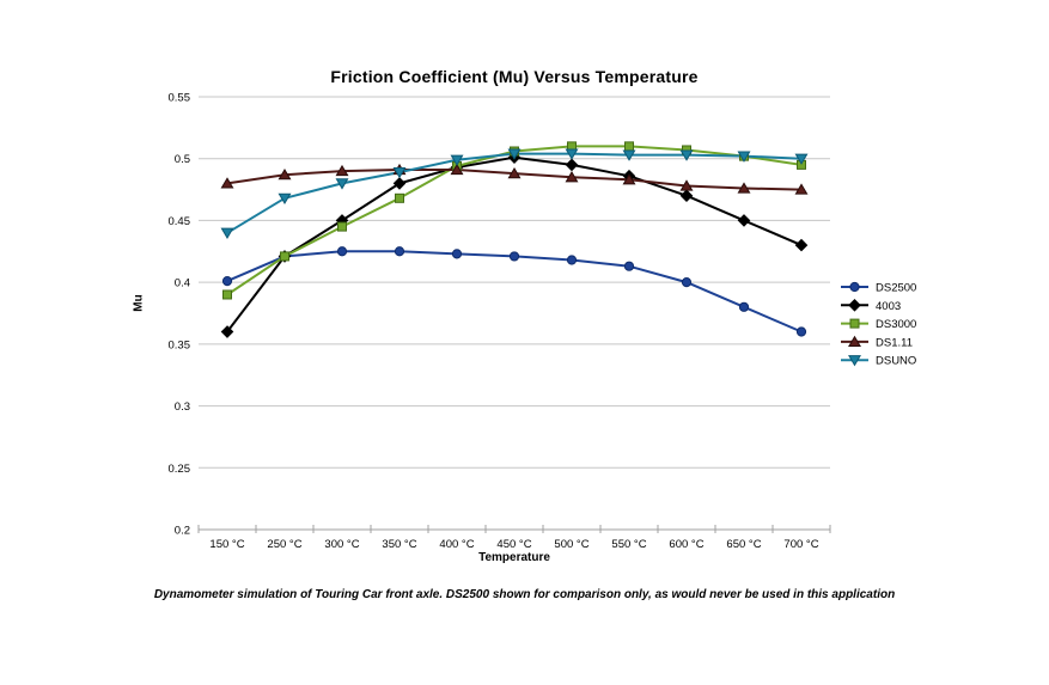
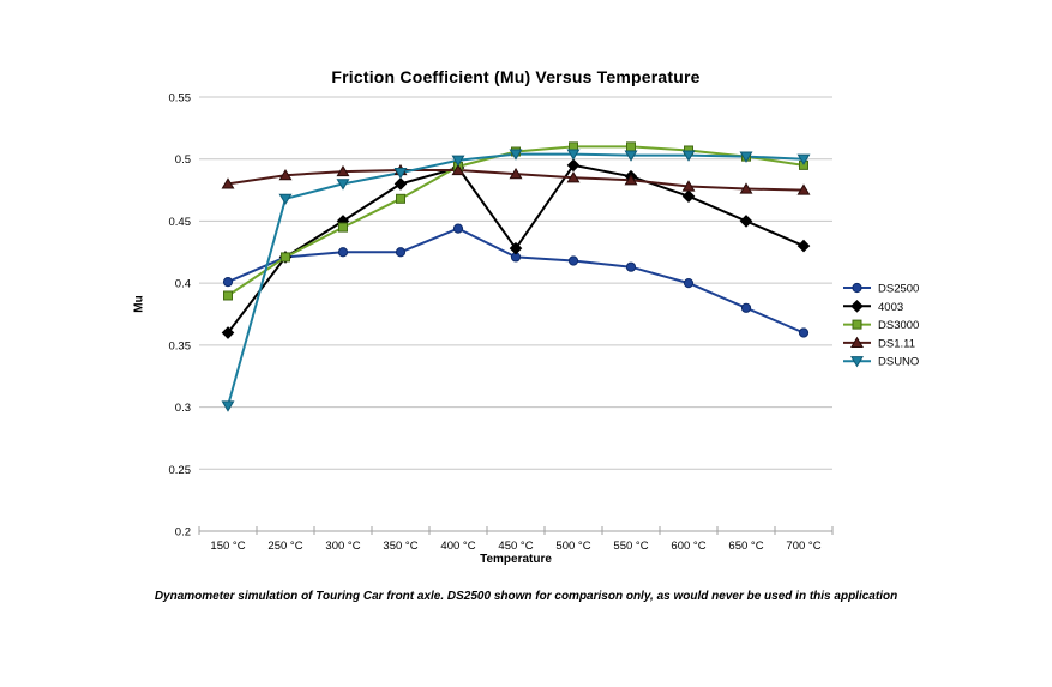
DSUNO/150 °C: 0.440 -> 0.301
DS2500/400 °C: 0.423 -> 0.444
4003/450 °C: 0.501 -> 0.428
